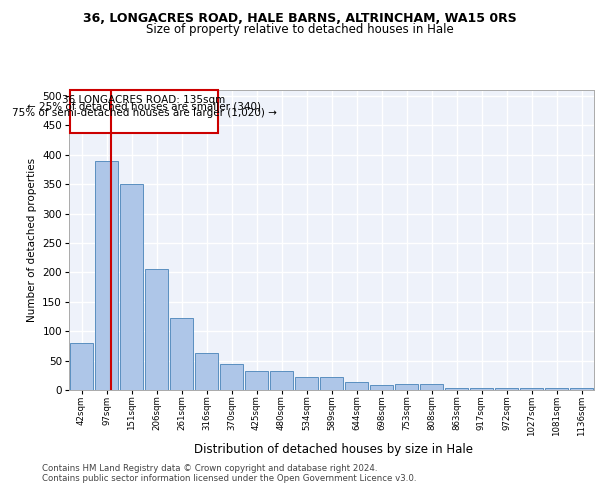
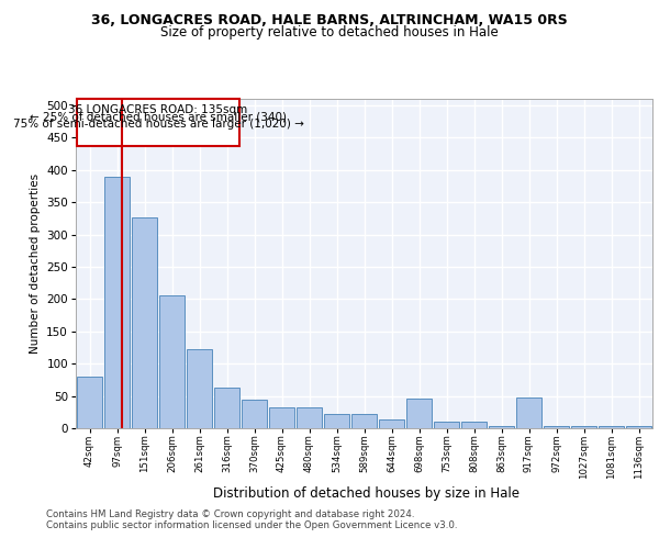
151sqm: 350 -> 326
698sqm: 8 -> 46
917sqm: 4 -> 48
